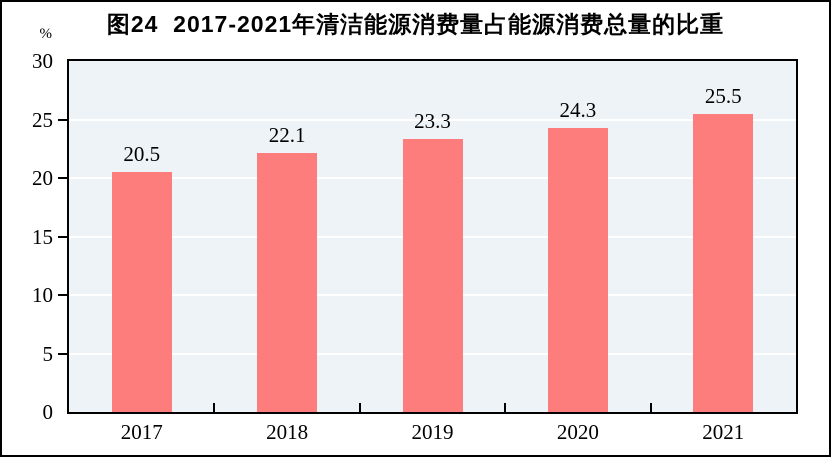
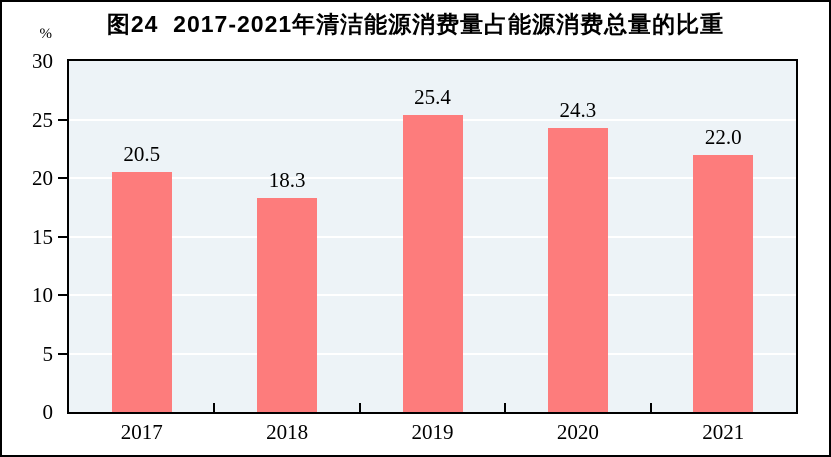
2018: 22.1 -> 18.3
2019: 23.3 -> 25.4
2021: 25.5 -> 22.0
